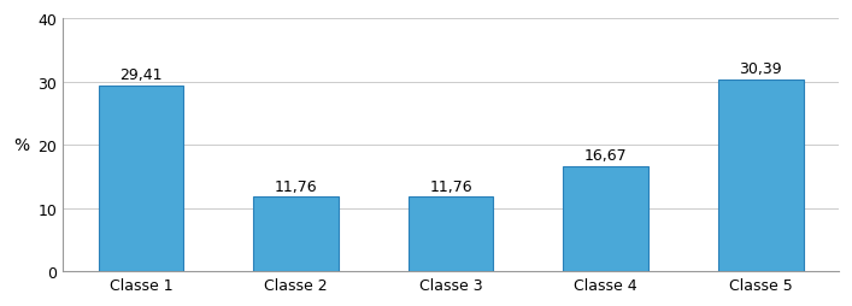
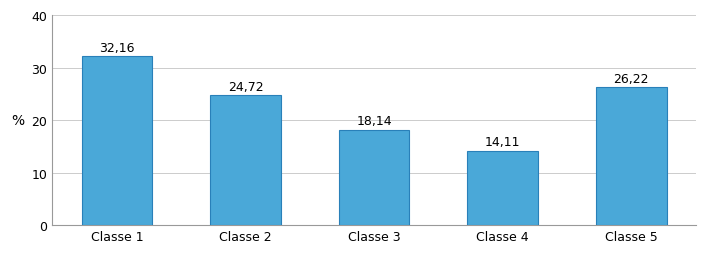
Classe 1: 29,41 -> 32,16
Classe 2: 11,76 -> 24,72
Classe 3: 11,76 -> 18,14
Classe 4: 16,67 -> 14,11
Classe 5: 30,39 -> 26,22
